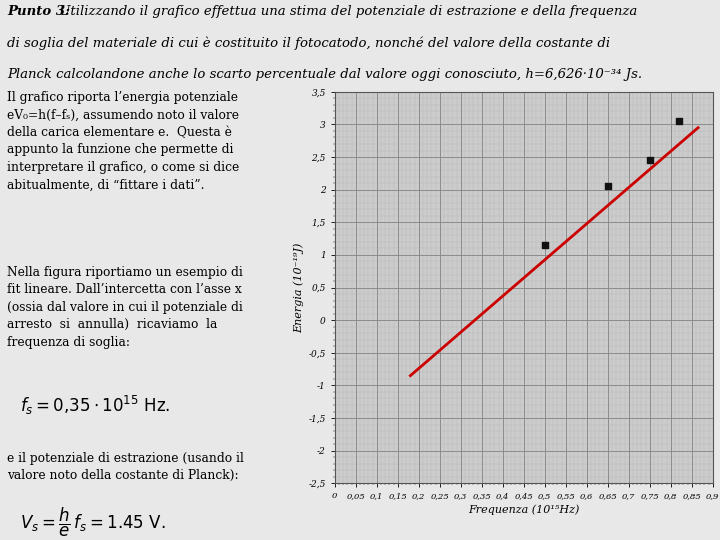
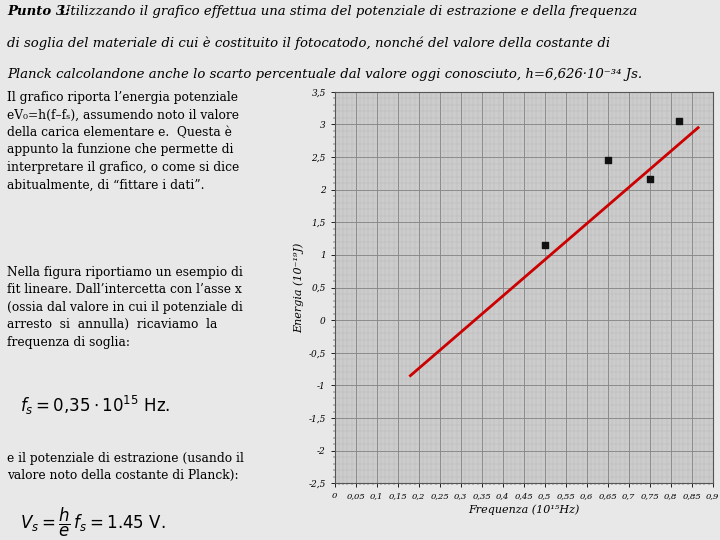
0,65: 2,05 -> 2,46
0,75: 2,45 -> 2,16
